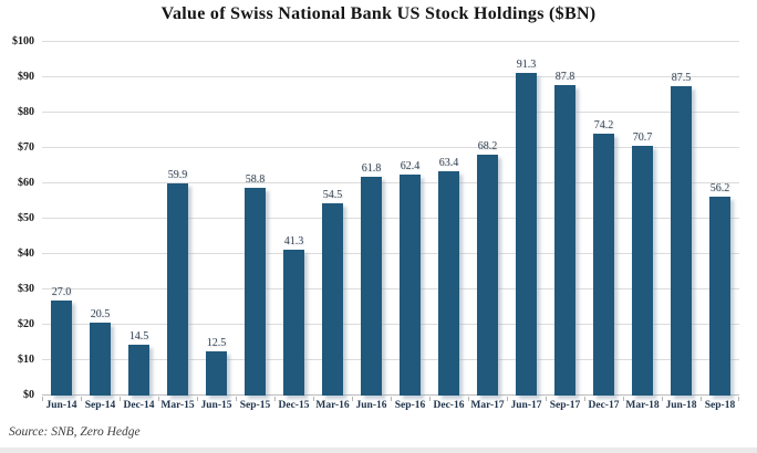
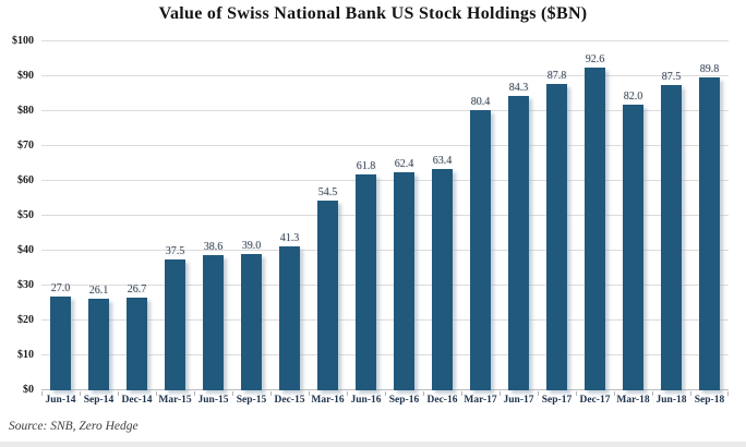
Sep-14: 20.5 -> 26.1
Dec-14: 14.5 -> 26.7
Mar-15: 59.9 -> 37.5
Jun-15: 12.5 -> 38.6
Sep-15: 58.8 -> 39.0
Mar-17: 68.2 -> 80.4
Jun-17: 91.3 -> 84.3
Dec-17: 74.2 -> 92.6
Mar-18: 70.7 -> 82.0
Sep-18: 56.2 -> 89.8
